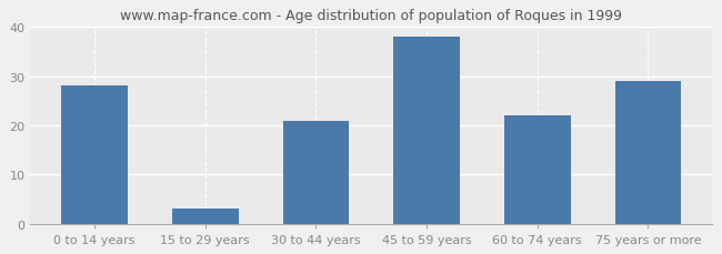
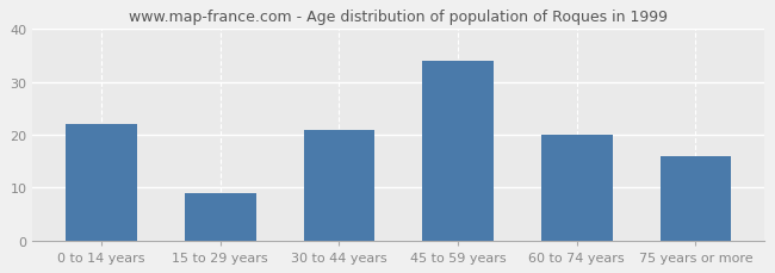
0 to 14 years: 28 -> 22
15 to 29 years: 3 -> 9
45 to 59 years: 38 -> 34
60 to 74 years: 22 -> 20
75 years or more: 29 -> 16
